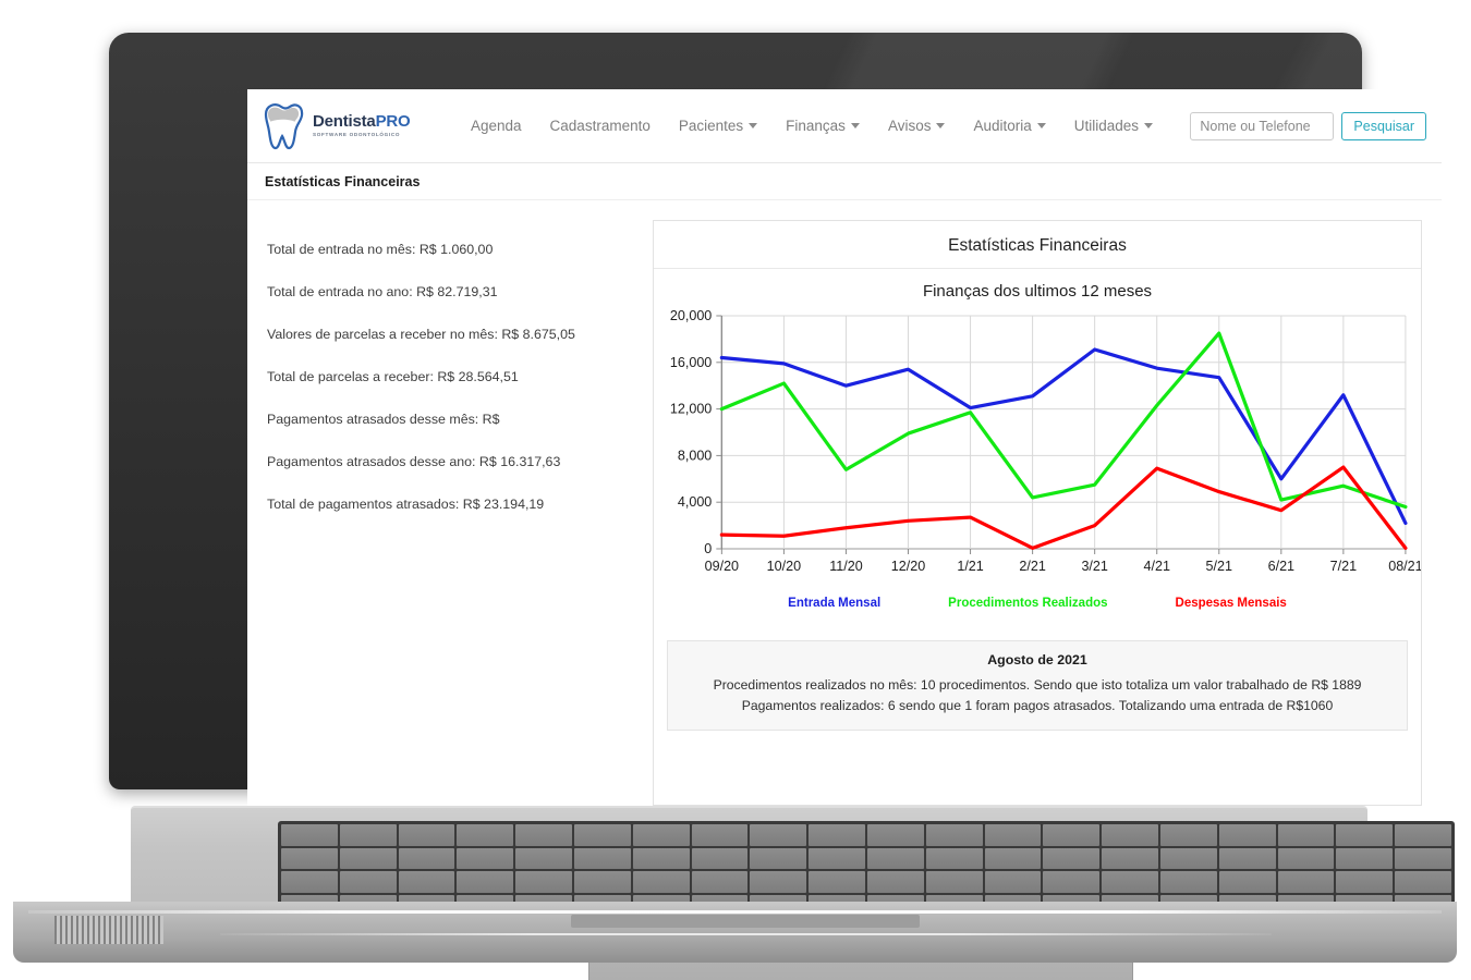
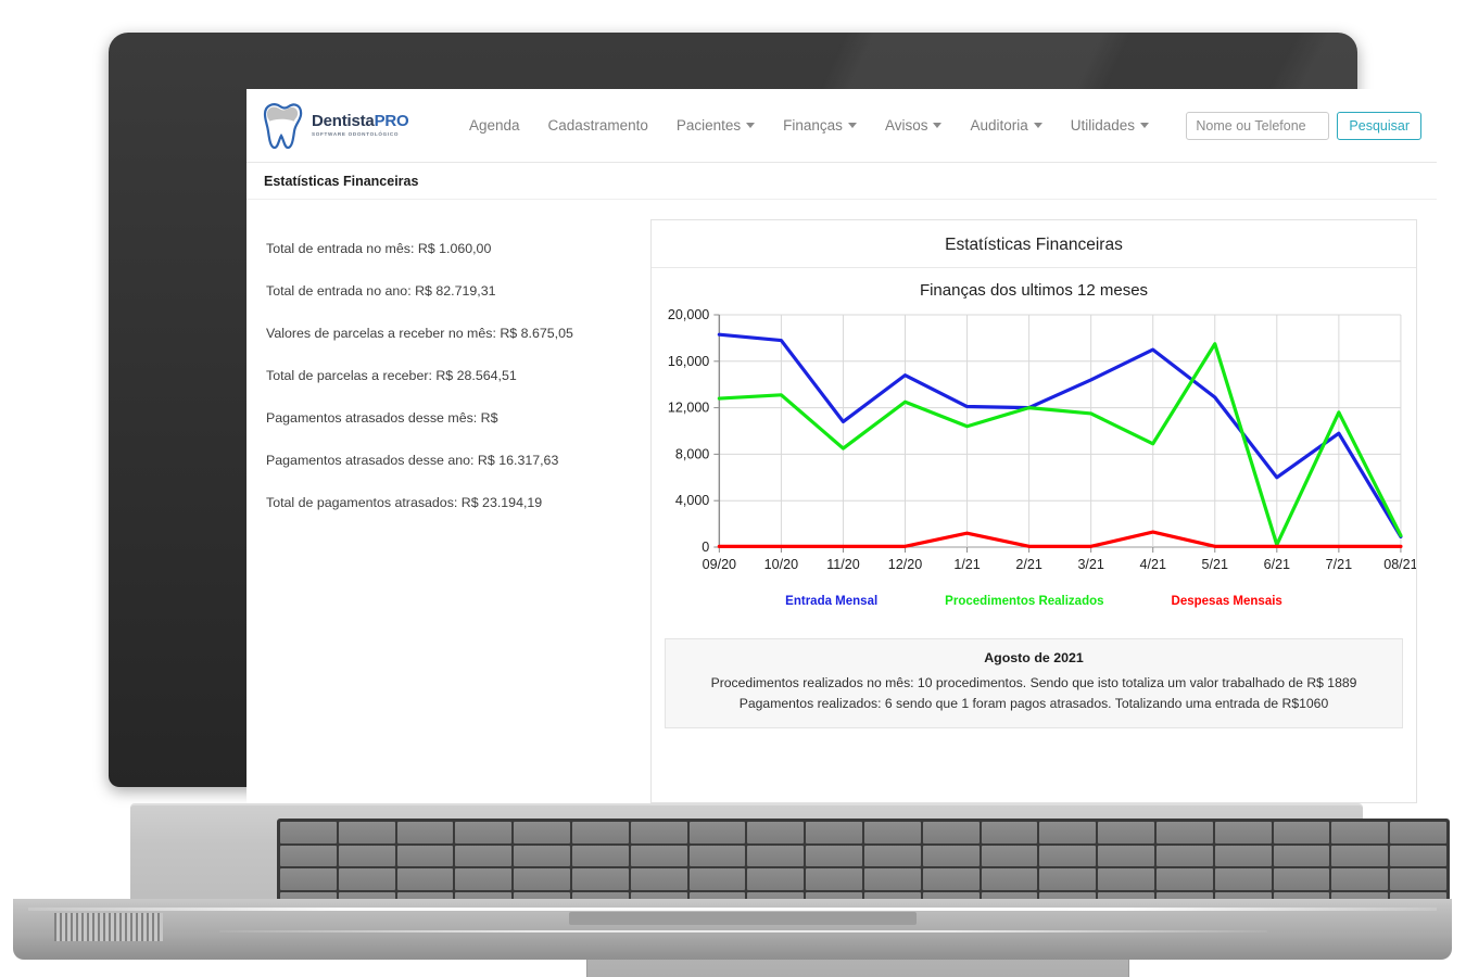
Entrada Mensal/09/20: 16400 -> 18300
Procedimentos Realizados/09/20: 12000 -> 12800
Despesas Mensais/09/20: 1200 -> 100
Entrada Mensal/10/20: 15900 -> 17800
Procedimentos Realizados/10/20: 14200 -> 13100
Despesas Mensais/10/20: 1100 -> 100
Entrada Mensal/11/20: 14000 -> 10800
Procedimentos Realizados/11/20: 6800 -> 8500
Despesas Mensais/11/20: 1800 -> 100
Entrada Mensal/12/20: 15400 -> 14800
Procedimentos Realizados/12/20: 9900 -> 12500
Despesas Mensais/12/20: 2400 -> 100
Procedimentos Realizados/1/21: 11700 -> 10400
Despesas Mensais/1/21: 2700 -> 1200
Entrada Mensal/2/21: 13100 -> 12000
Procedimentos Realizados/2/21: 4400 -> 12000
Entrada Mensal/3/21: 17100 -> 14400
Procedimentos Realizados/3/21: 5500 -> 11500
Despesas Mensais/3/21: 2000 -> 100
Entrada Mensal/4/21: 15500 -> 17000
Procedimentos Realizados/4/21: 12300 -> 8900
Despesas Mensais/4/21: 6900 -> 1300
Entrada Mensal/5/21: 14700 -> 12900
Procedimentos Realizados/5/21: 18500 -> 17500
Despesas Mensais/5/21: 4900 -> 100
Procedimentos Realizados/6/21: 4200 -> 200
Despesas Mensais/6/21: 3300 -> 100
Entrada Mensal/7/21: 13200 -> 9800
Procedimentos Realizados/7/21: 5400 -> 11600
Despesas Mensais/7/21: 7000 -> 100
Entrada Mensal/08/21: 2200 -> 900
Procedimentos Realizados/08/21: 3600 -> 1000
